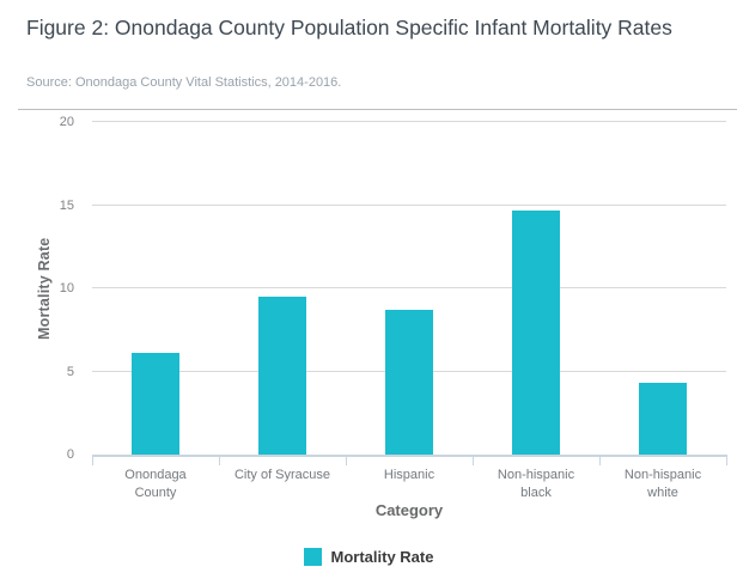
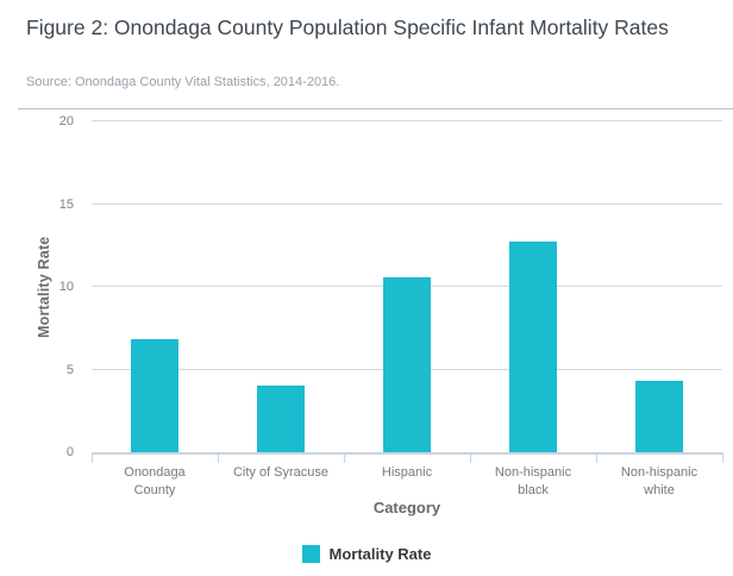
Onondaga County: 6.1 -> 6.8
City of Syracuse: 9.5 -> 4.0
Hispanic: 8.7 -> 10.6
Non-hispanic black: 14.7 -> 12.7
